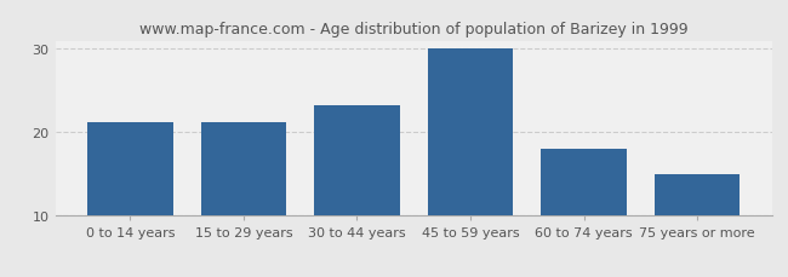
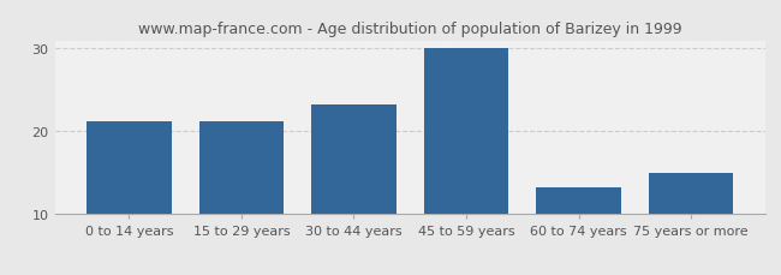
60 to 74 years: 18.0 -> 13.2
